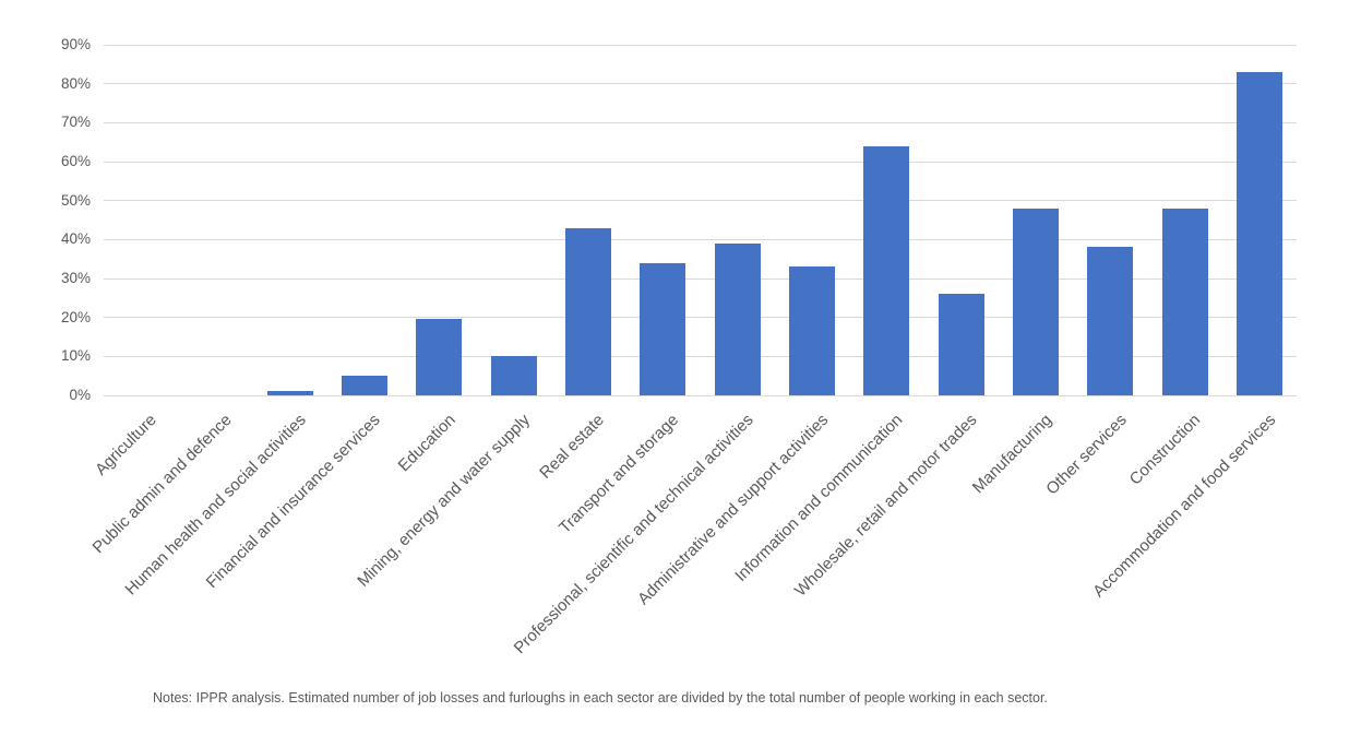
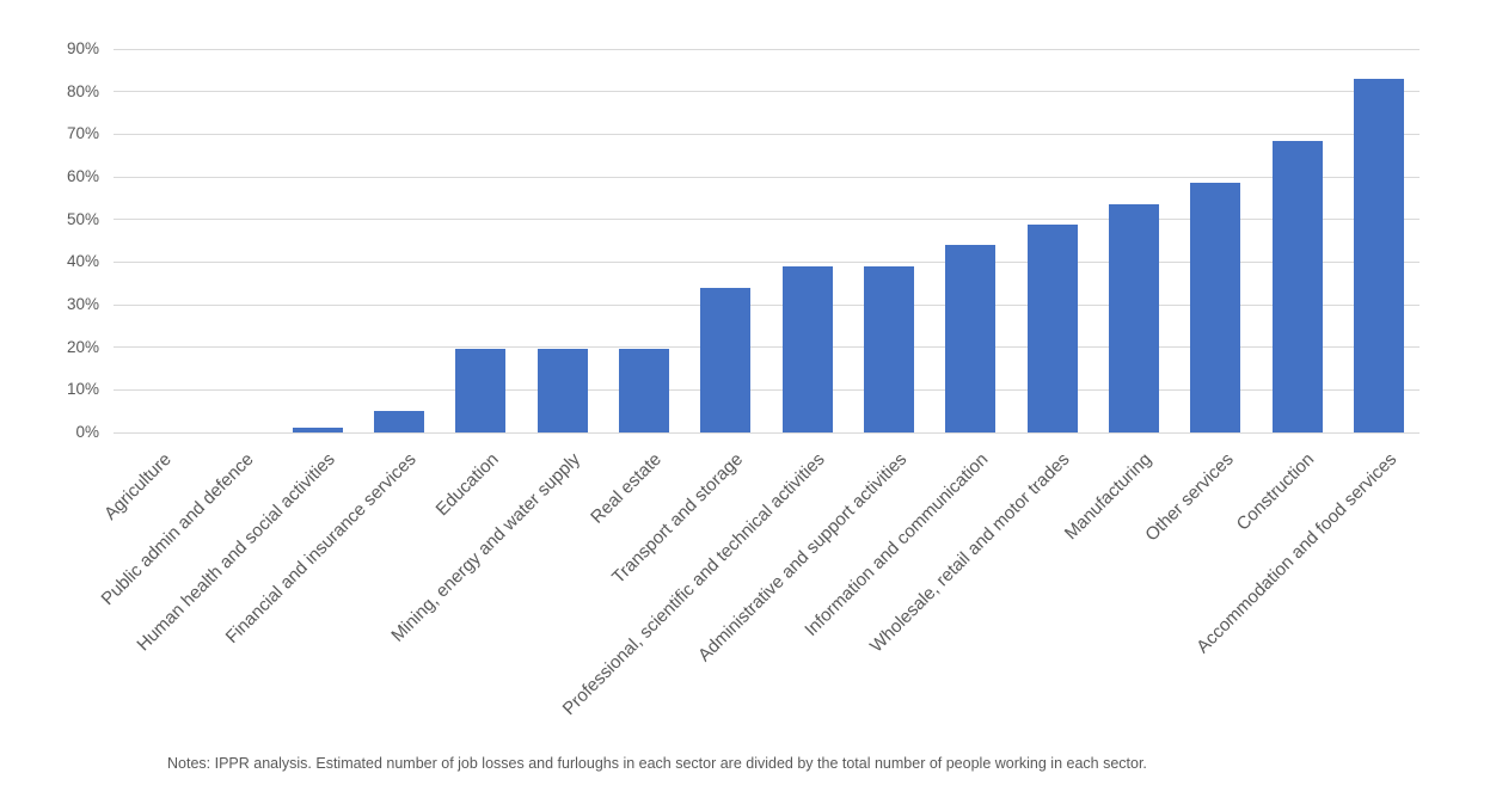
Mining, energy and water supply: 10% -> 20%
Real estate: 43% -> 20%
Administrative and support activities: 33% -> 39%
Information and communication: 64% -> 44%
Wholesale, retail and motor trades: 26% -> 49%
Manufacturing: 48% -> 54%
Other services: 38% -> 58%
Construction: 48% -> 68%
